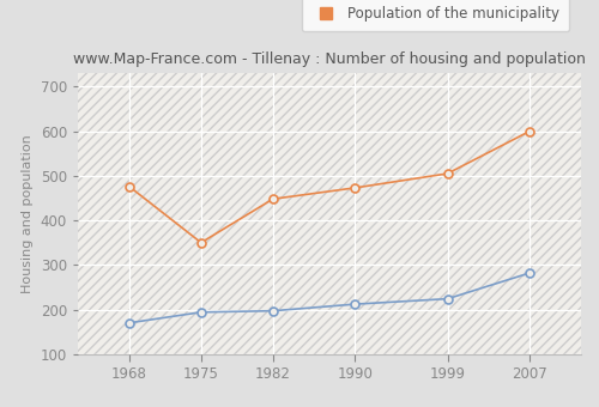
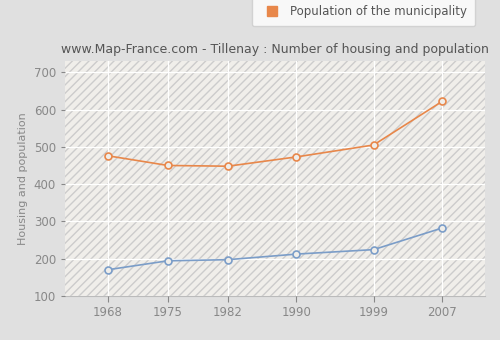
Population of the municipality/1975: 350 -> 450
Population of the municipality/2007: 600 -> 622
